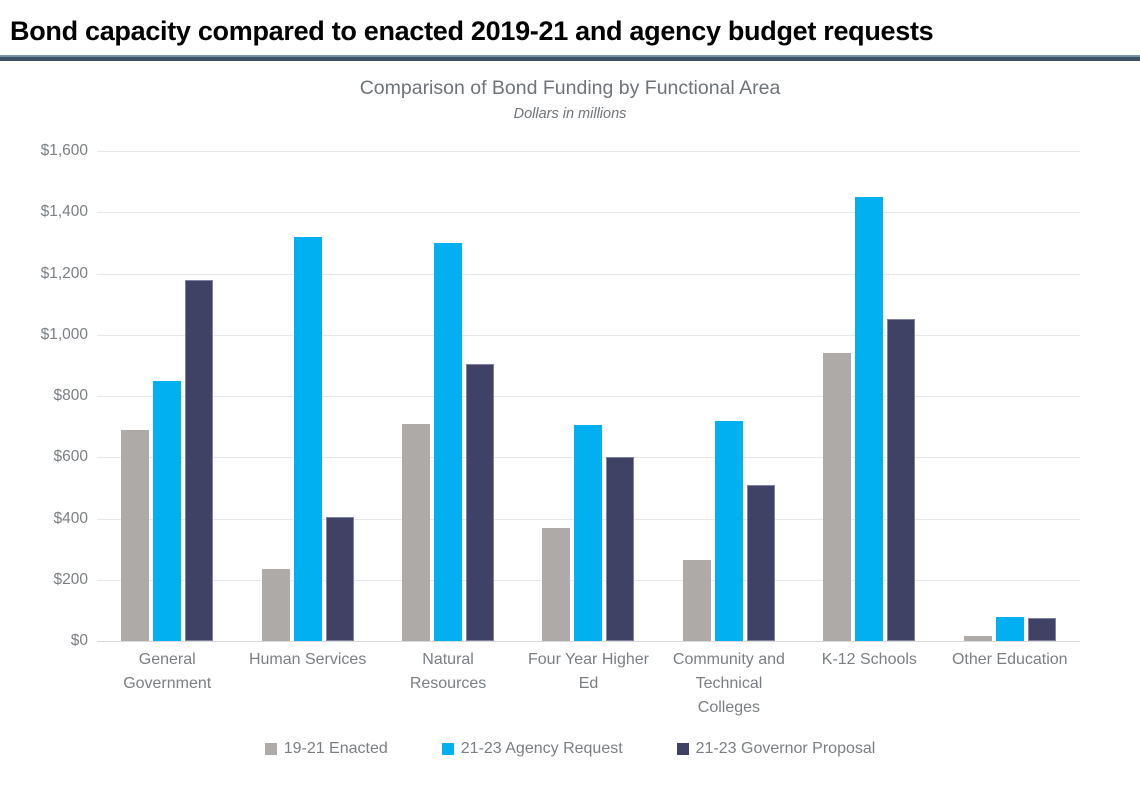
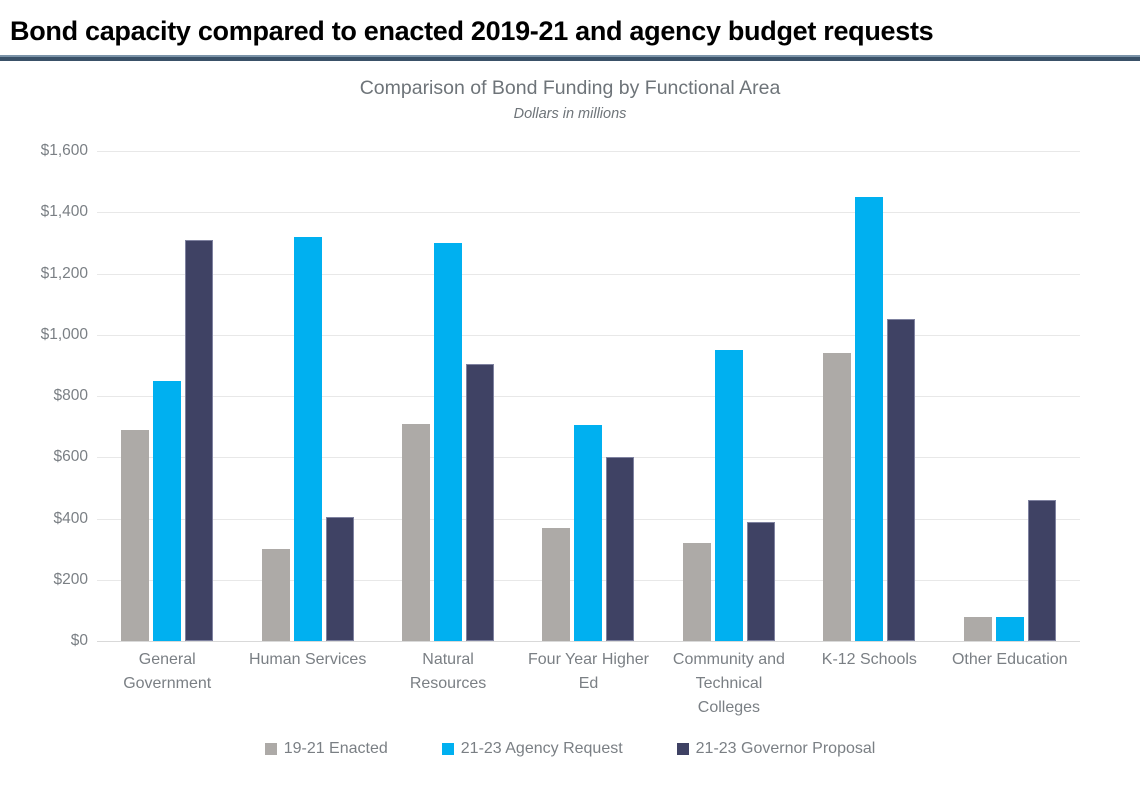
21-23 Governor Proposal/General Government: $1180 -> $1310
19-21 Enacted/Human Services: $240 -> $300
19-21 Enacted/Community and Technical Colleges: $260 -> $320
21-23 Agency Request/Community and Technical Colleges: $720 -> $950
21-23 Governor Proposal/Community and Technical Colleges: $510 -> $390
19-21 Enacted/Other Education: $20 -> $80
21-23 Governor Proposal/Other Education: $80 -> $460
